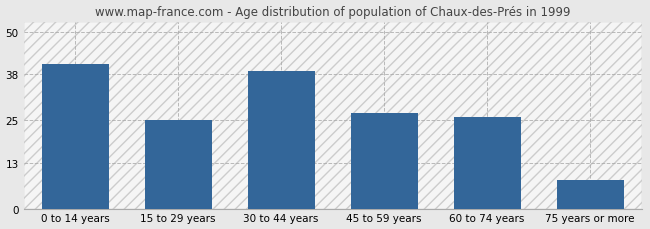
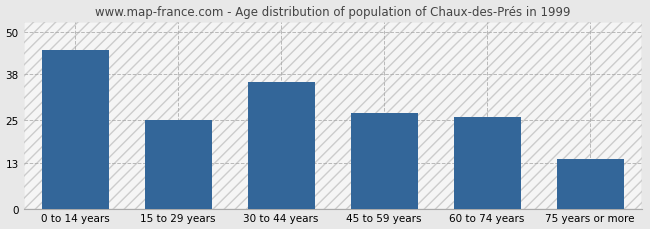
0 to 14 years: 41 -> 45
30 to 44 years: 39 -> 36
75 years or more: 8 -> 14
